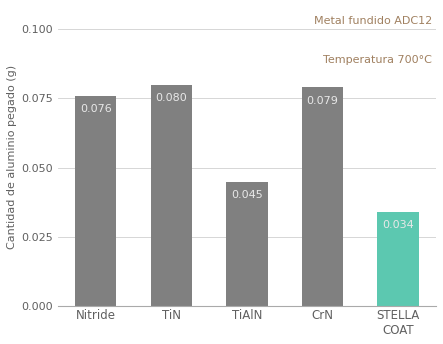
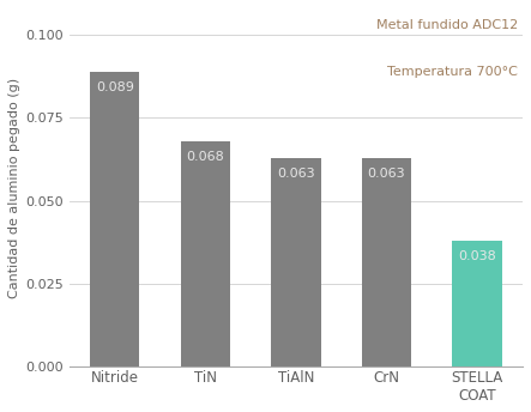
Nitride: 0.076 -> 0.089
TiN: 0.080 -> 0.068
TiAlN: 0.045 -> 0.063
CrN: 0.079 -> 0.063
STELLA COAT: 0.034 -> 0.038
